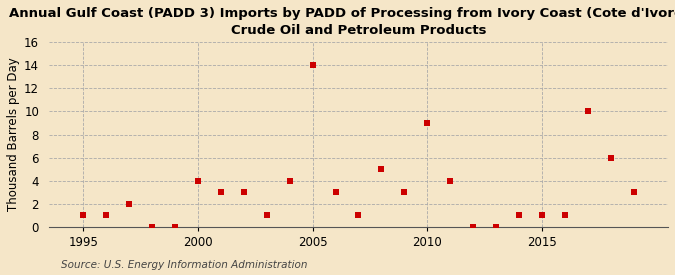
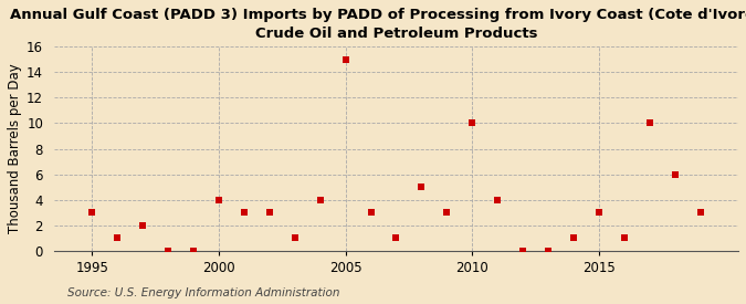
1995: 1 -> 3
2005: 14 -> 15
2010: 9 -> 10
2015: 1 -> 3
